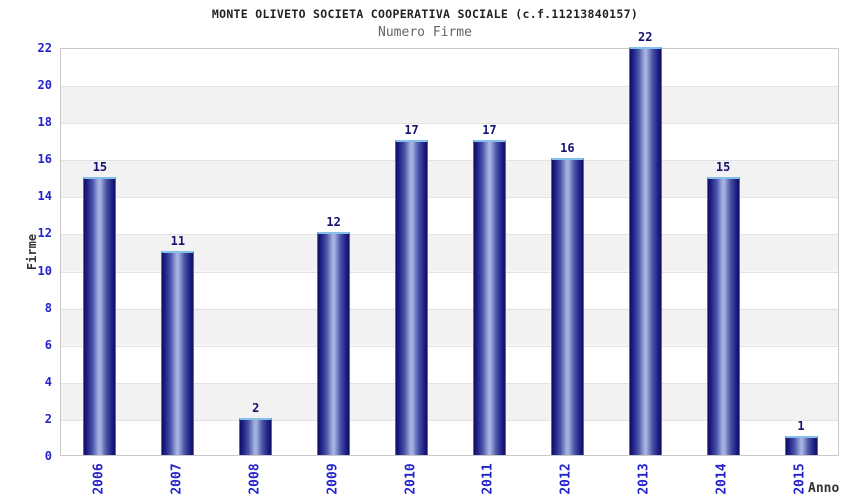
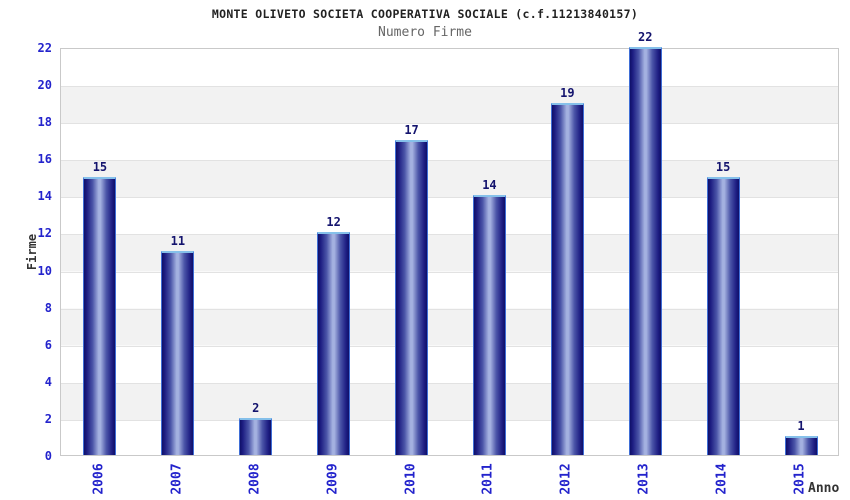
2011: 17 -> 14
2012: 16 -> 19
